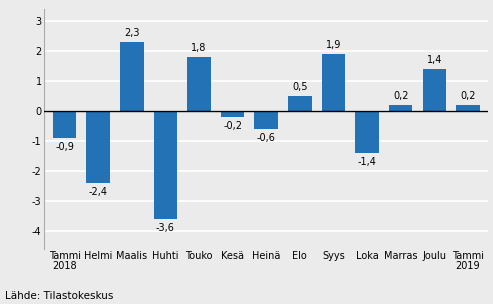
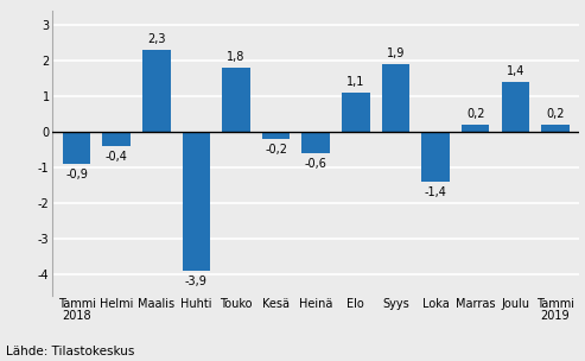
Helmi: -2,4 -> -0,4
Huhti: -3,6 -> -3,9
Elo: 0,5 -> 1,1
